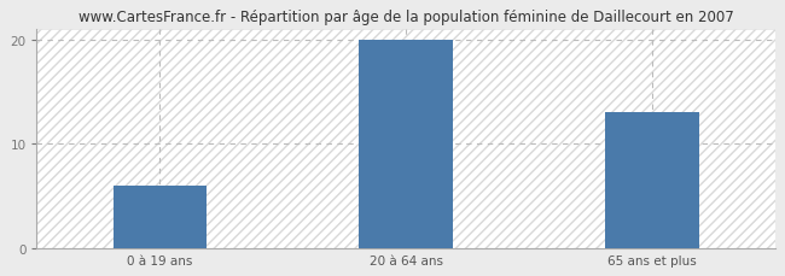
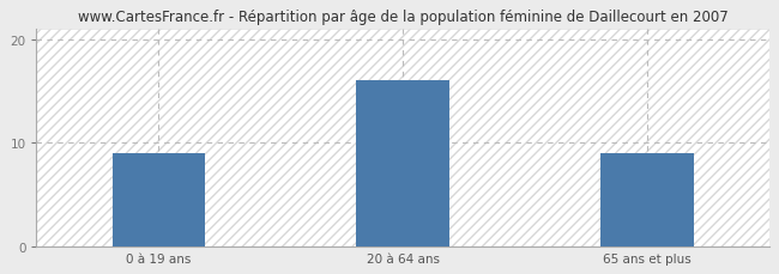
0 à 19 ans: 6 -> 9
20 à 64 ans: 20 -> 16
65 ans et plus: 13 -> 9
